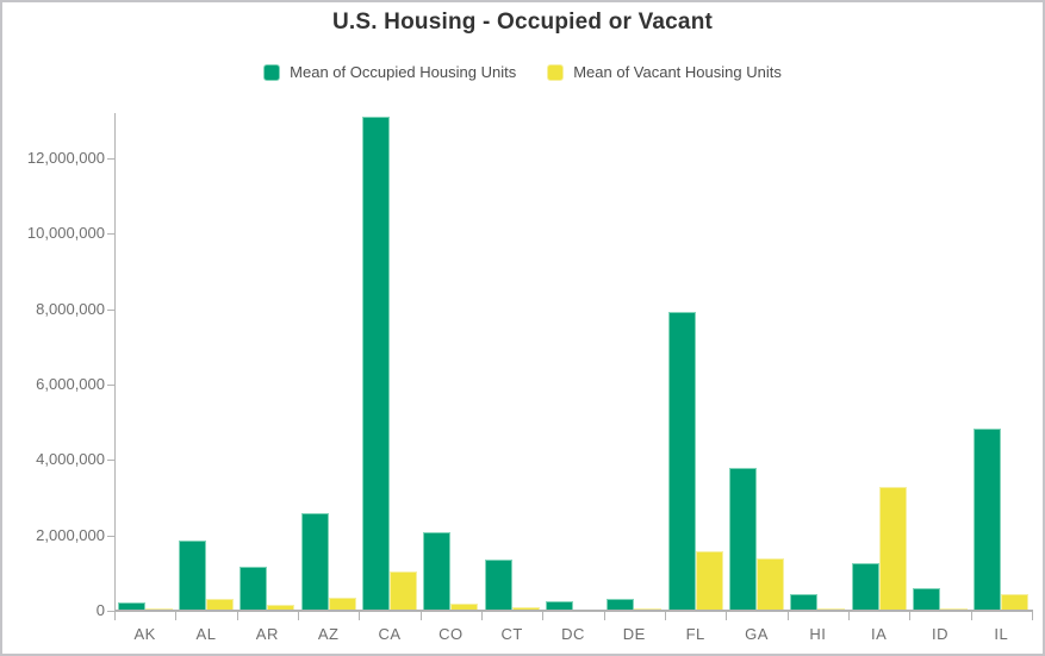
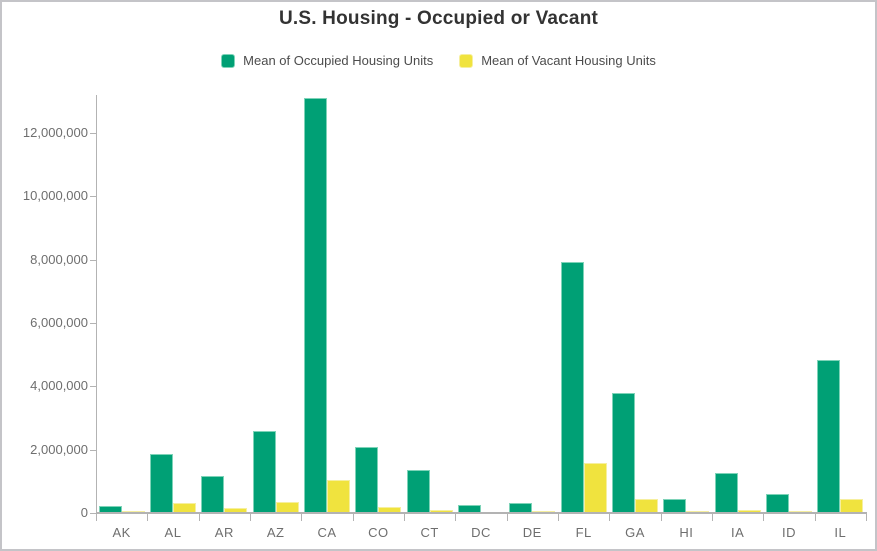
Mean of Vacant Housing Units/GA: 1400000 -> 400000
Mean of Vacant Housing Units/IA: 3300000 -> 100000
